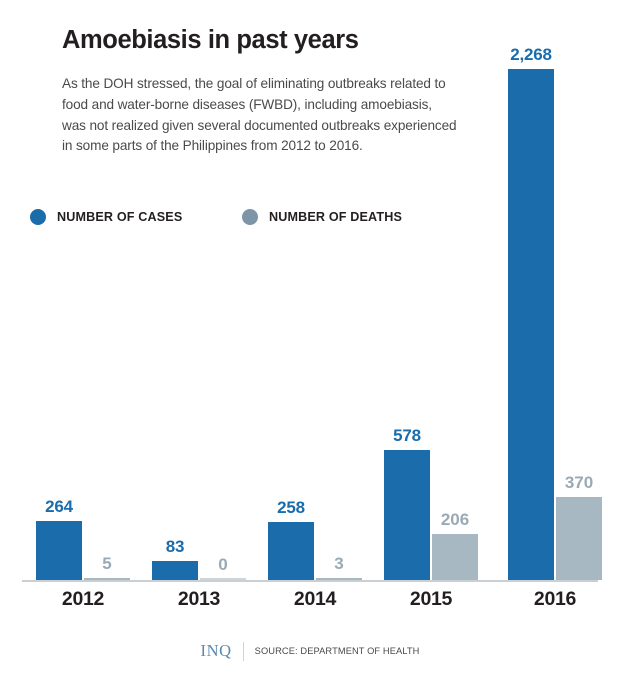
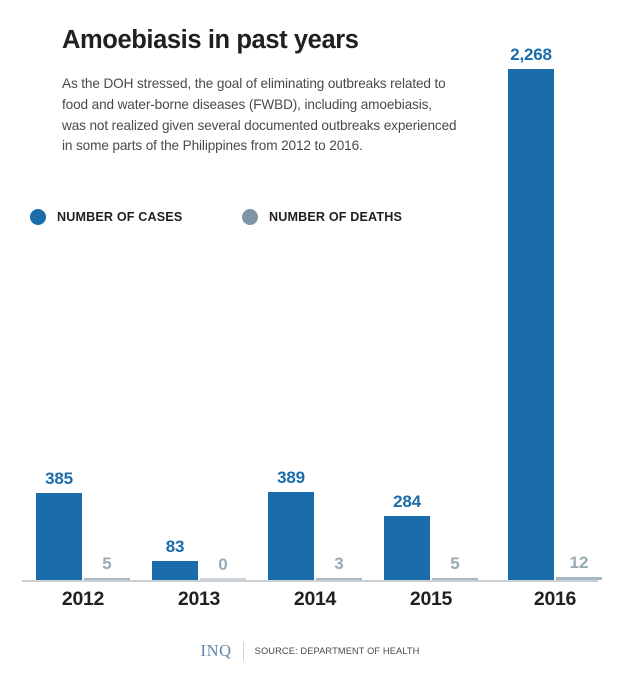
NUMBER OF CASES/2012: 264 -> 385
NUMBER OF CASES/2014: 258 -> 389
NUMBER OF CASES/2015: 578 -> 284
NUMBER OF DEATHS/2015: 206 -> 5
NUMBER OF DEATHS/2016: 370 -> 12
